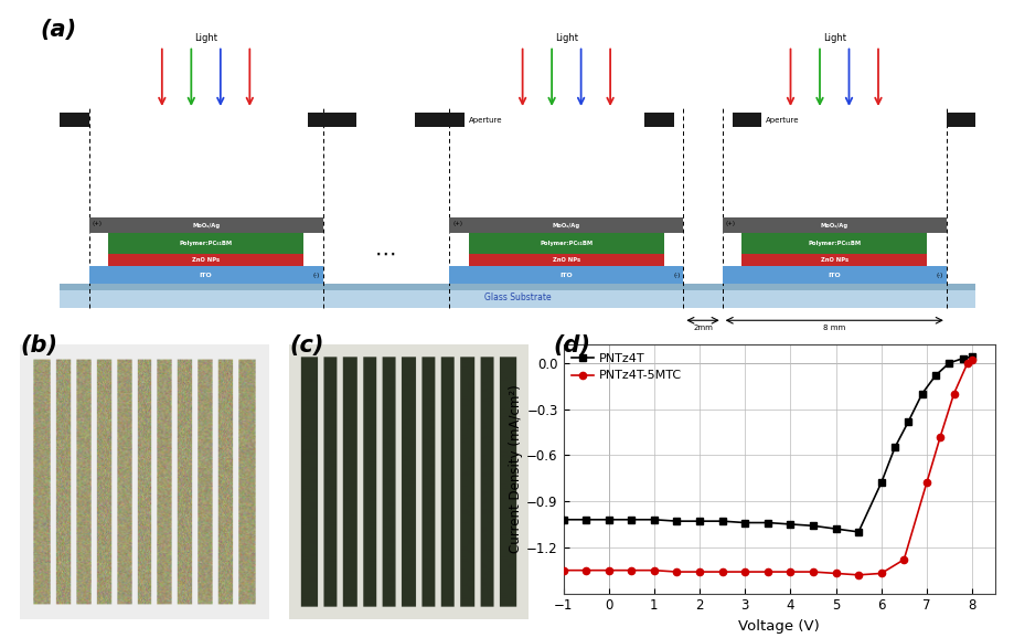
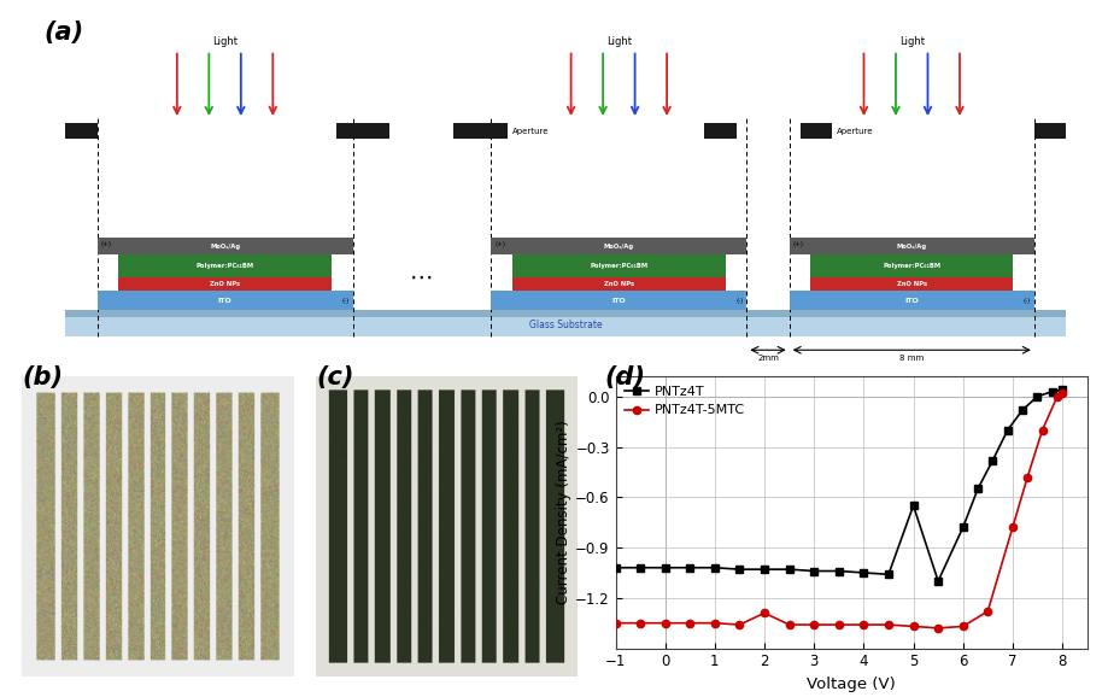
PNTz4T-5MTC/2: -1.36 -> -1.29
PNTz4T/5: -1.08 -> -0.65
